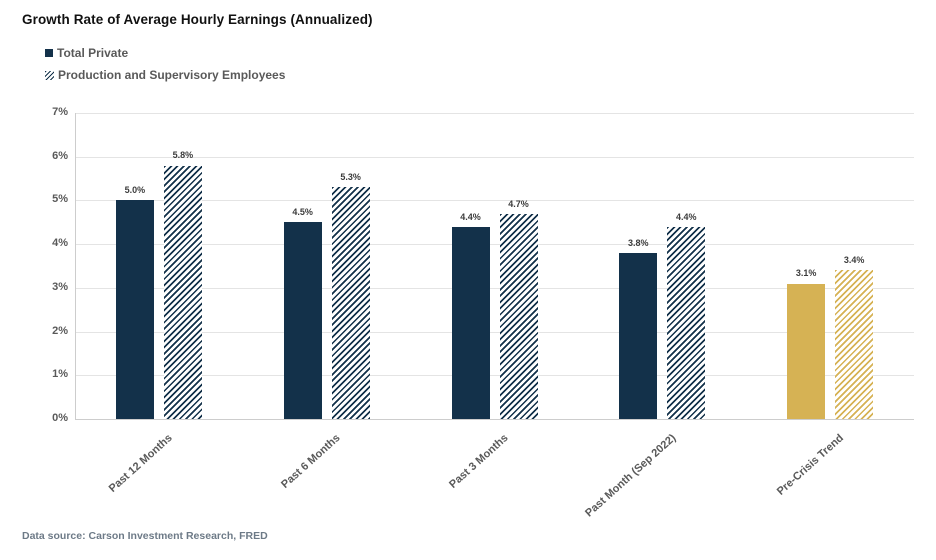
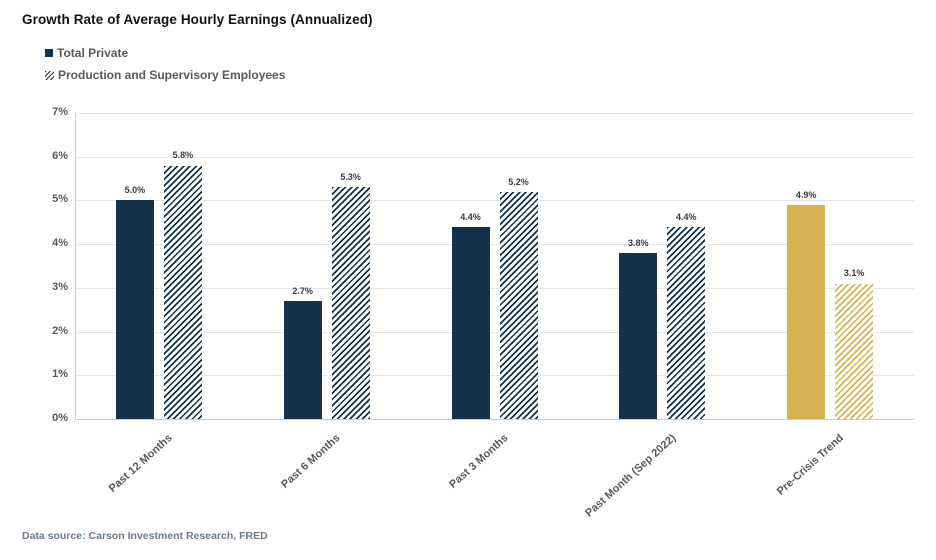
Total Private/Past 6 Months: 4.5% -> 2.7%
Production and Supervisory Employees/Past 3 Months: 4.7% -> 5.2%
Total Private/Pre-Crisis Trend: 3.1% -> 4.9%
Production and Supervisory Employees/Pre-Crisis Trend: 3.4% -> 3.1%
